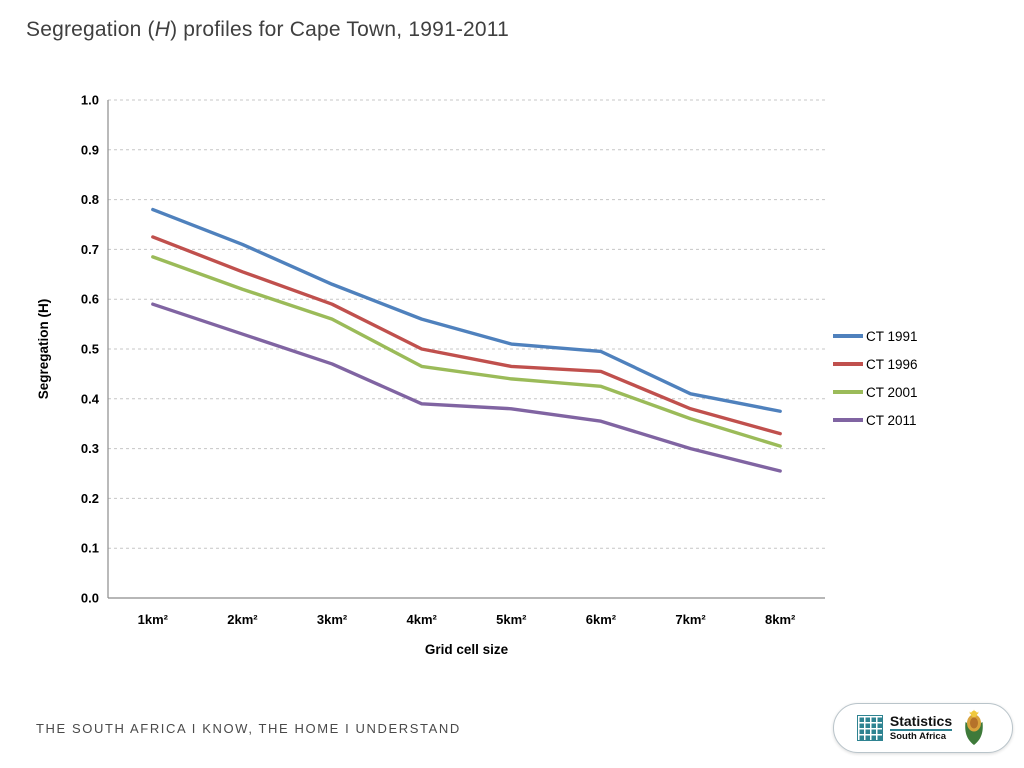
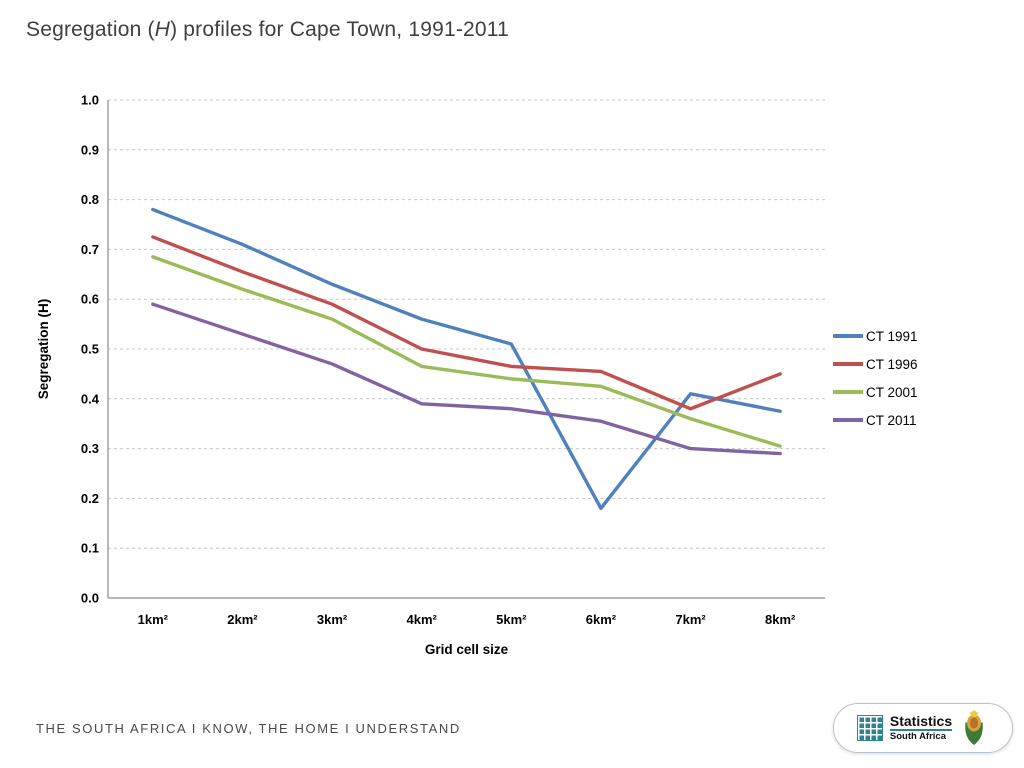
CT 1991/6km²: 0.49 -> 0.18
CT 1996/8km²: 0.33 -> 0.45
CT 2011/8km²: 0.26 -> 0.29
